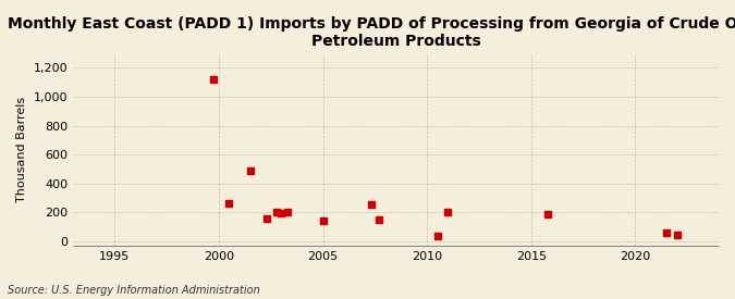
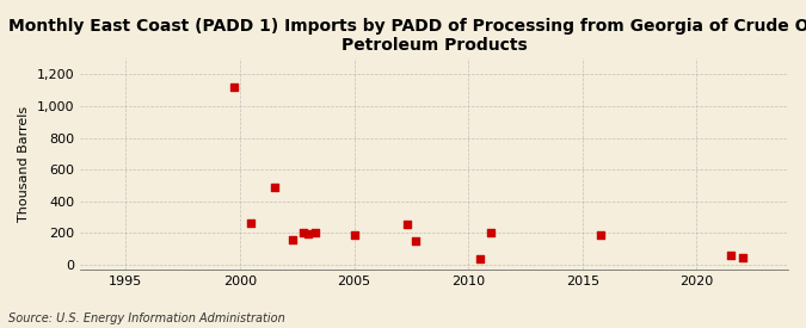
2005: 140 -> 190
